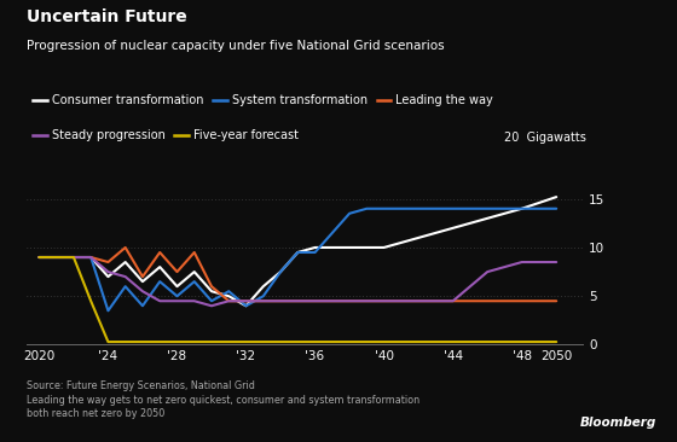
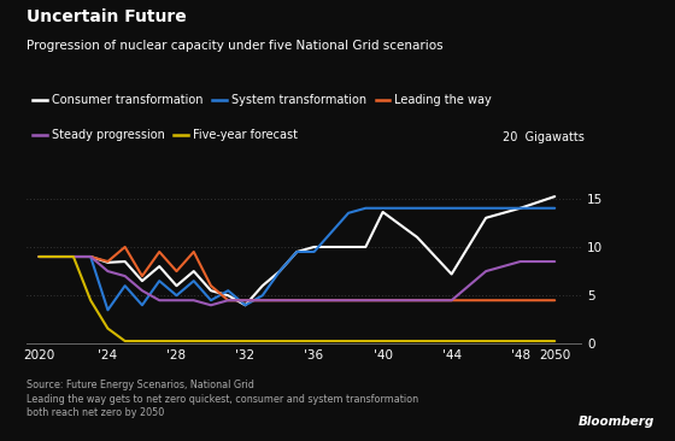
Consumer transformation/'24: 7.0 -> 8.4
Five-year forecast/'24: 0.3 -> 1.6
Consumer transformation/'40: 10.0 -> 13.6
Consumer transformation/'44: 12.0 -> 7.2
